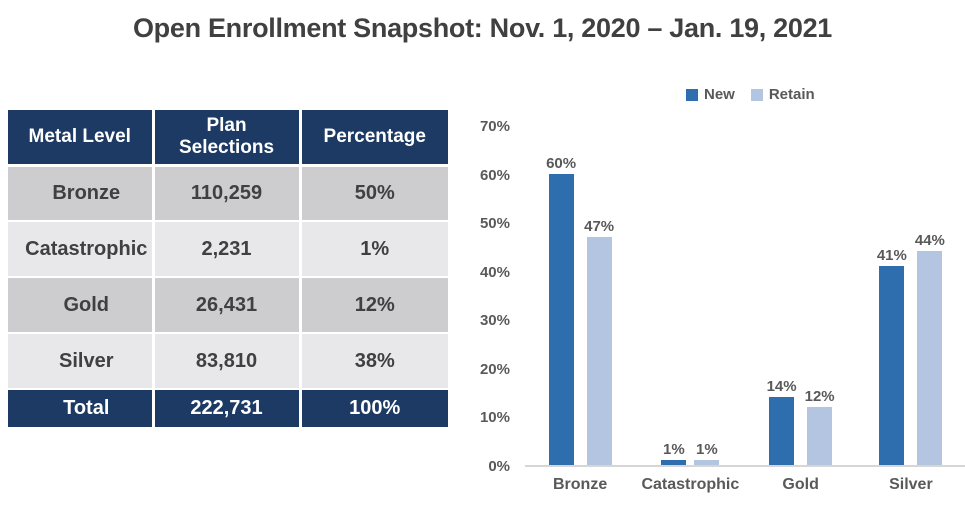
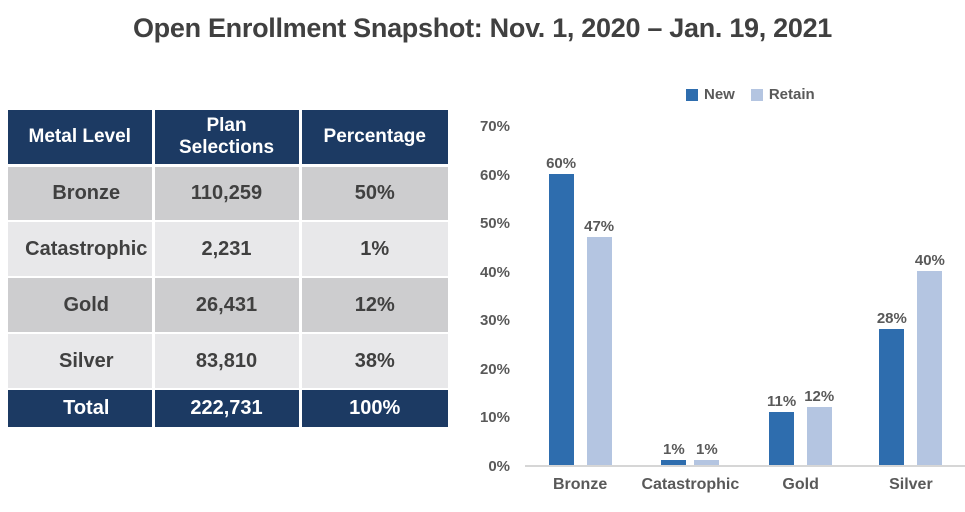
New/Gold: 14% -> 11%
New/Silver: 41% -> 28%
Retain/Silver: 44% -> 40%
